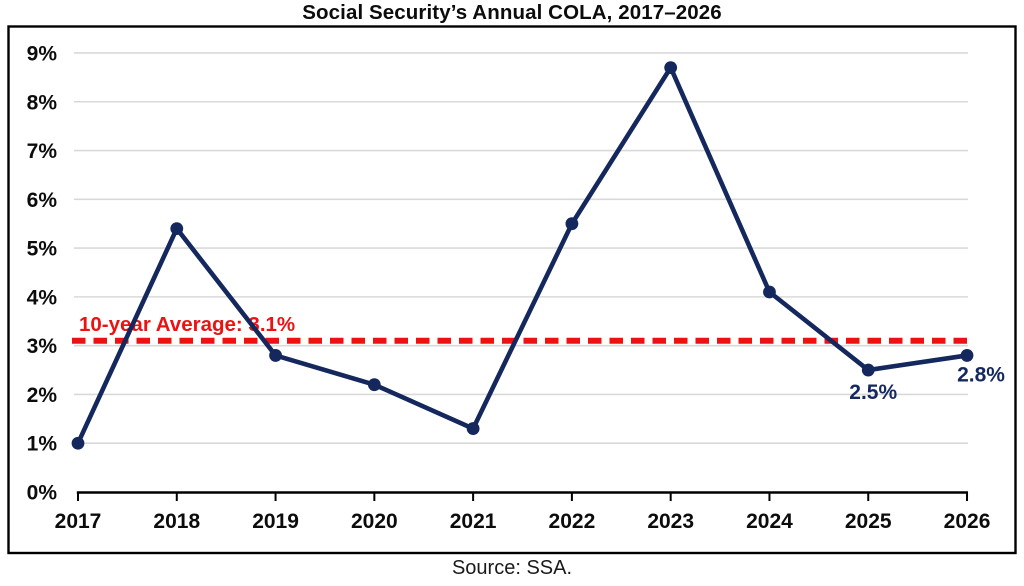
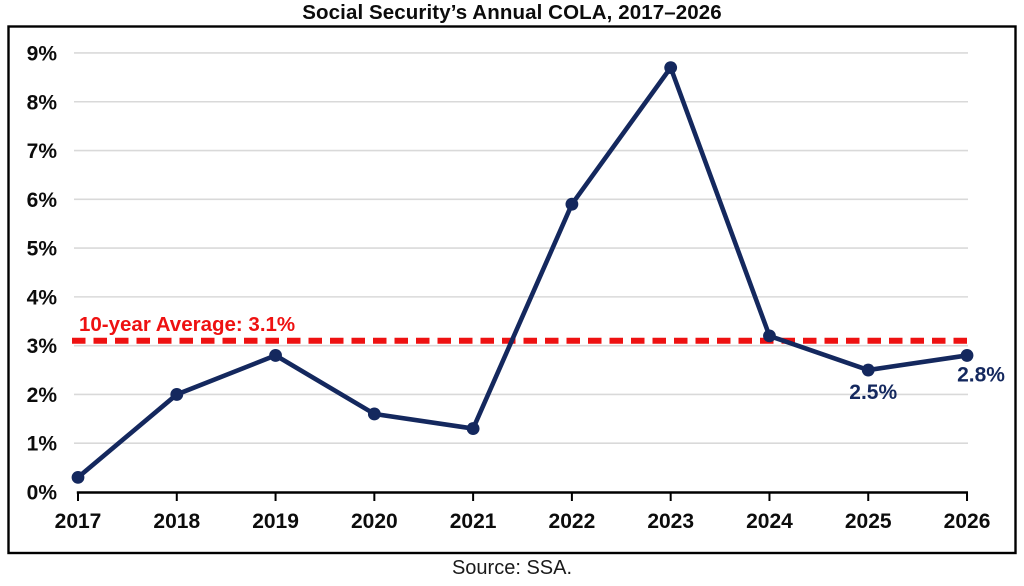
2017: 1.0% -> 0.3%
2018: 5.4% -> 2.0%
2020: 2.2% -> 1.6%
2022: 5.5% -> 5.9%
2024: 4.1% -> 3.2%
